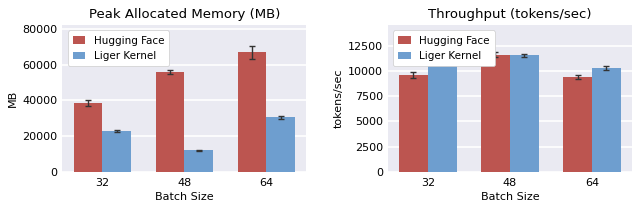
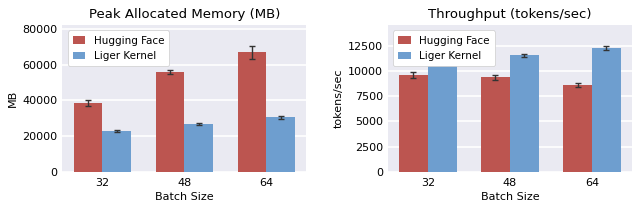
Peak Allocated Memory (MB)/Liger Kernel/48: 12000 -> 27000
Throughput (tokens/sec)/Hugging Face/48: 11600 -> 9400
Throughput (tokens/sec)/Hugging Face/64: 9400 -> 8600
Throughput (tokens/sec)/Liger Kernel/64: 10300 -> 12200
